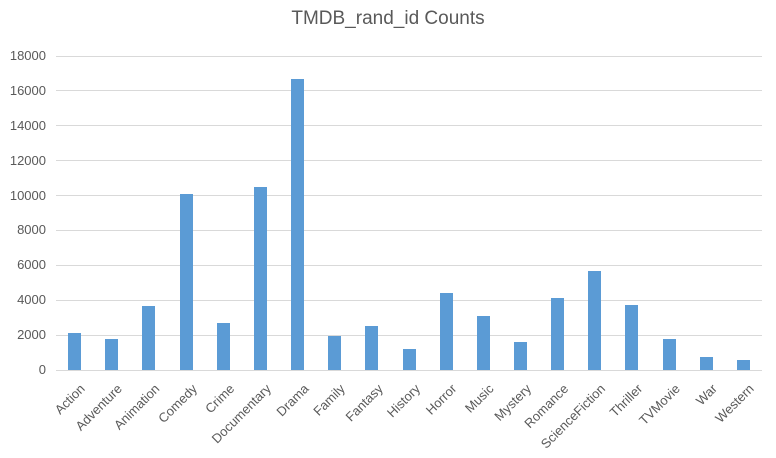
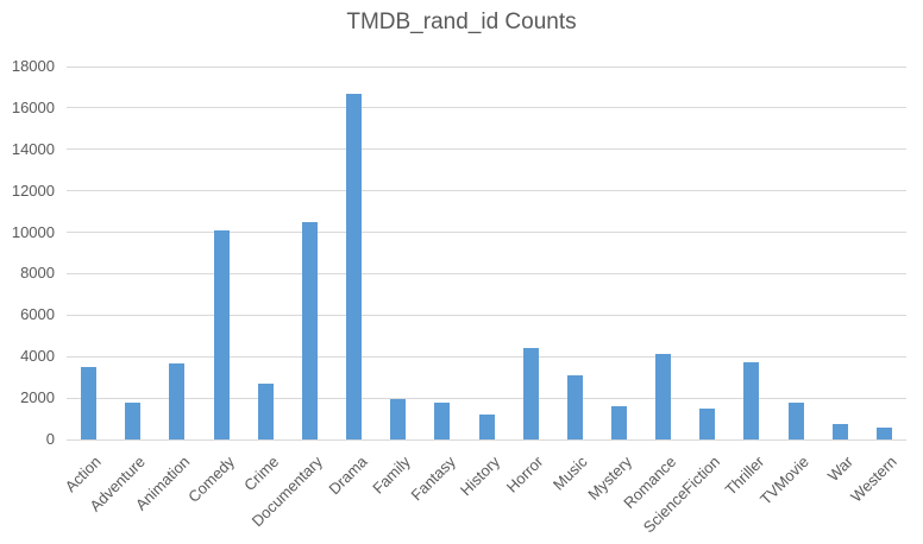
Action: 2100 -> 3500
Fantasy: 2500 -> 1800
ScienceFiction: 5700 -> 1500
